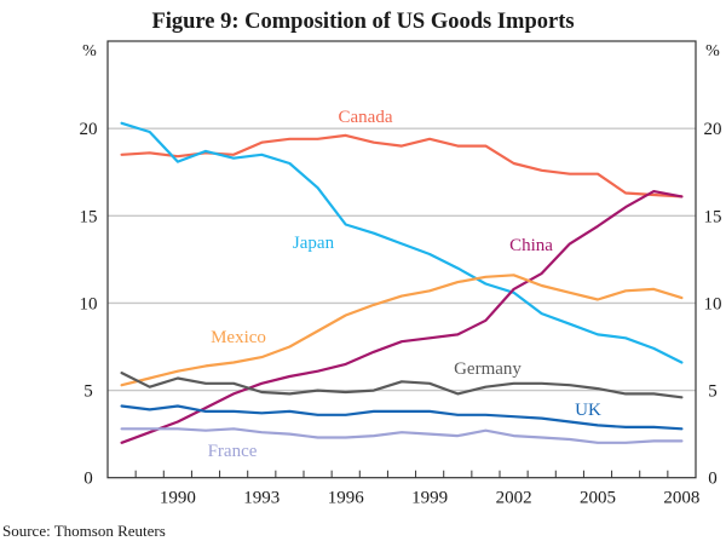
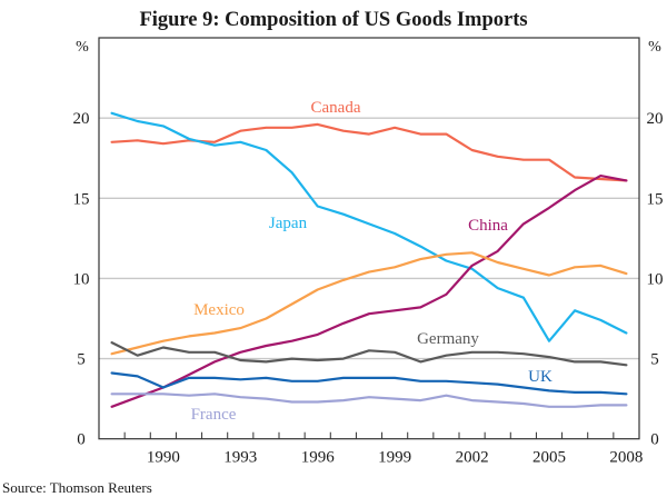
Japan/1990: 18.1 -> 19.5
UK/1990: 4.1 -> 3.2
Japan/2005: 8.2 -> 6.1
